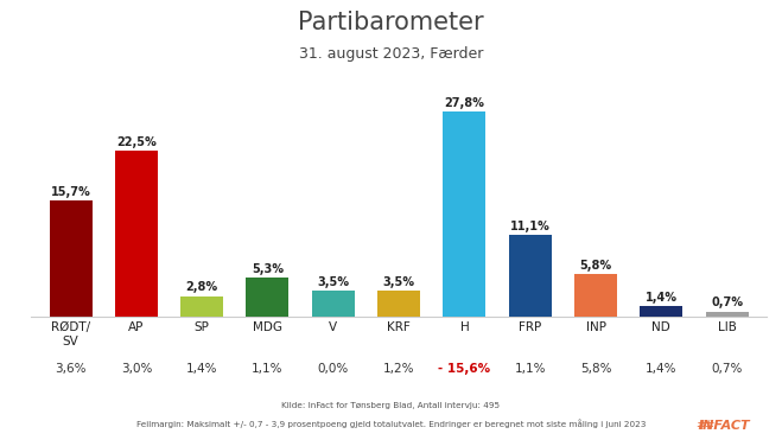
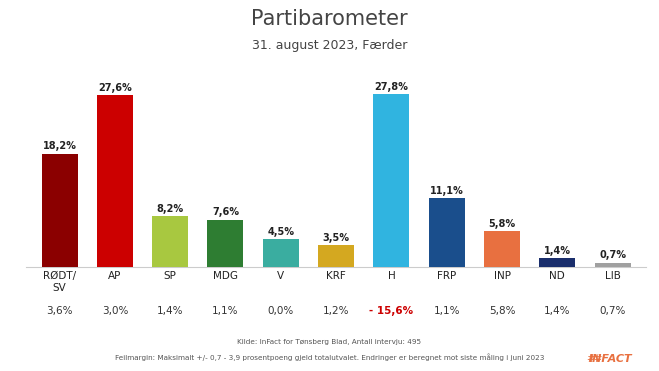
RØDT/ SV: 15,7% -> 18,2%
AP: 22,5% -> 27,6%
SP: 2,8% -> 8,2%
MDG: 5,3% -> 7,6%
V: 3,5% -> 4,5%
